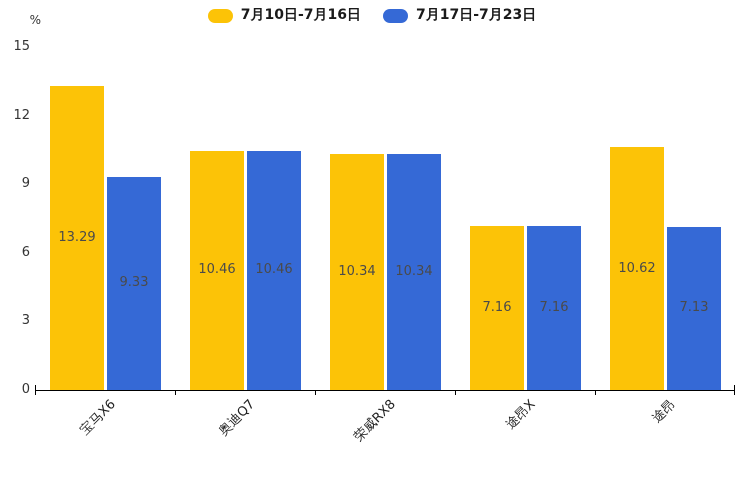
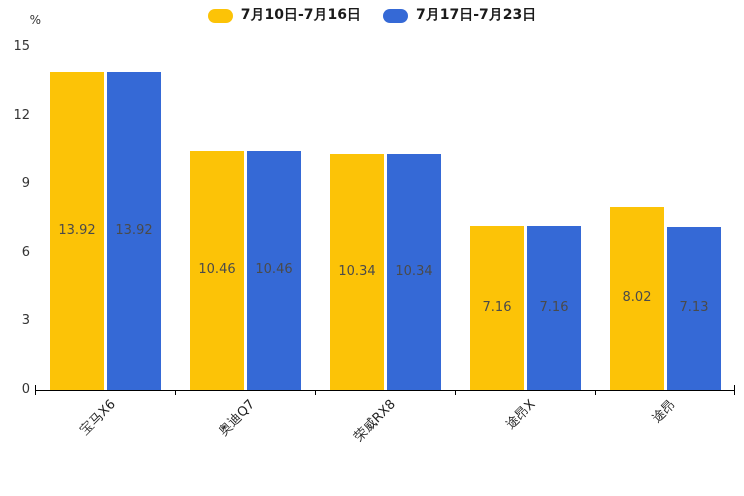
7月10日-7月16日/宝马X6: 13.29 -> 13.92
7月17日-7月23日/宝马X6: 9.33 -> 13.92
7月10日-7月16日/途昂: 10.62 -> 8.02
